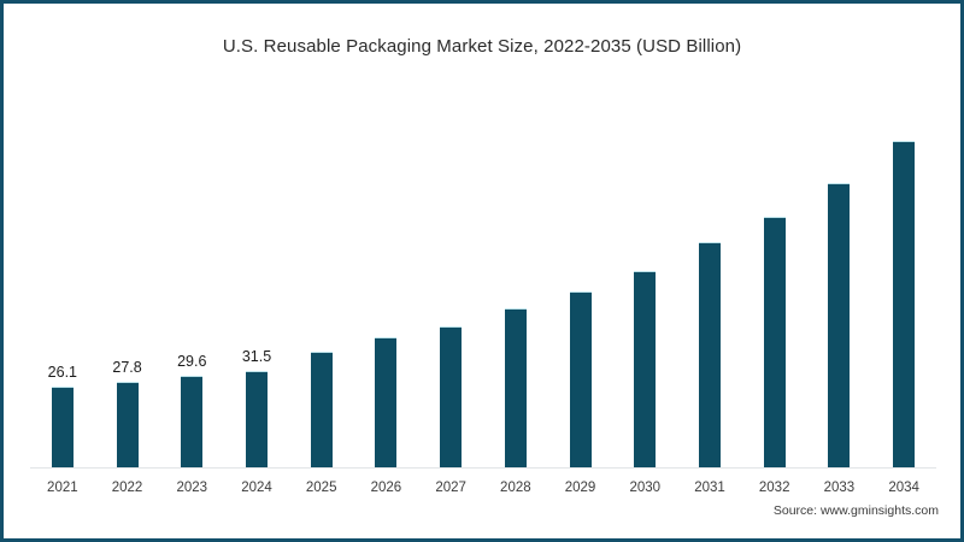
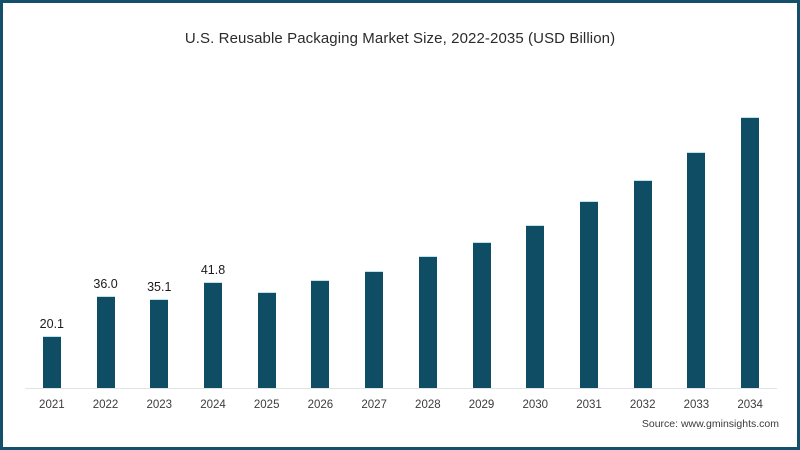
2021: 26.1 -> 20.1
2022: 27.8 -> 36.0
2023: 29.6 -> 35.1
2024: 31.5 -> 41.8
